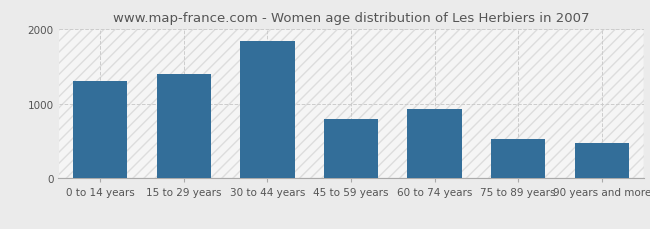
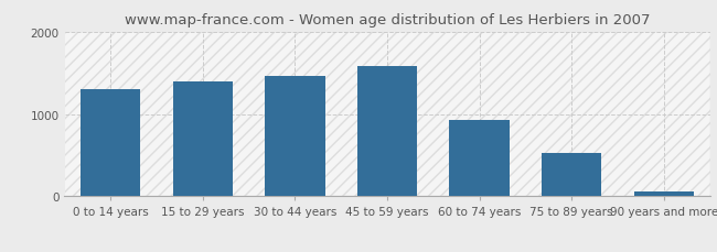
30 to 44 years: 1840 -> 1470
45 to 59 years: 800 -> 1580
90 years and more: 480 -> 60
